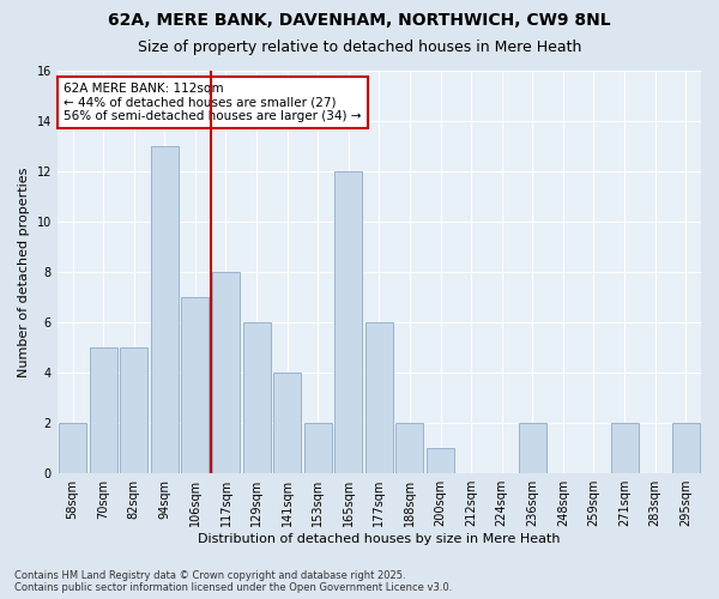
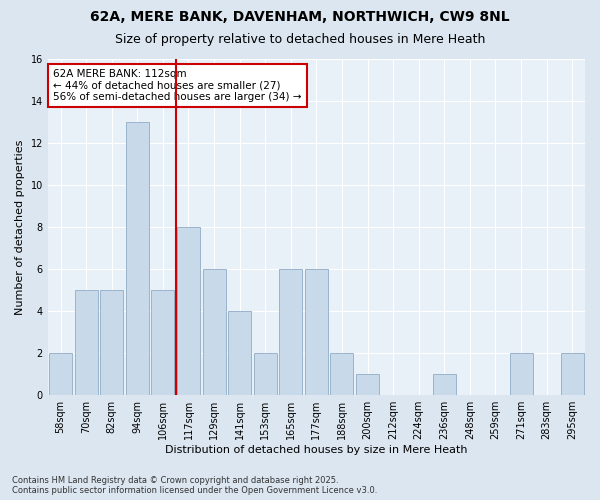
106sqm: 7 -> 5
165sqm: 12 -> 6
236sqm: 2 -> 1
